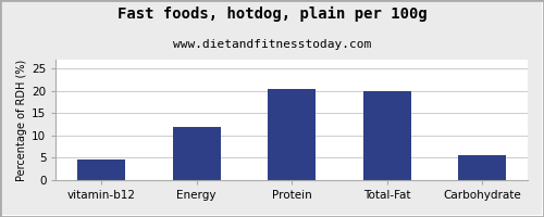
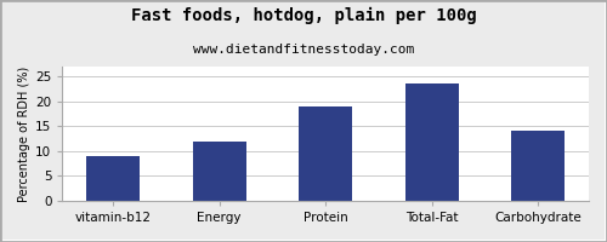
vitamin-b12: 4.5 -> 9.0
Protein: 20.5 -> 19.0
Total-Fat: 20.0 -> 23.5
Carbohydrate: 5.5 -> 14.0
